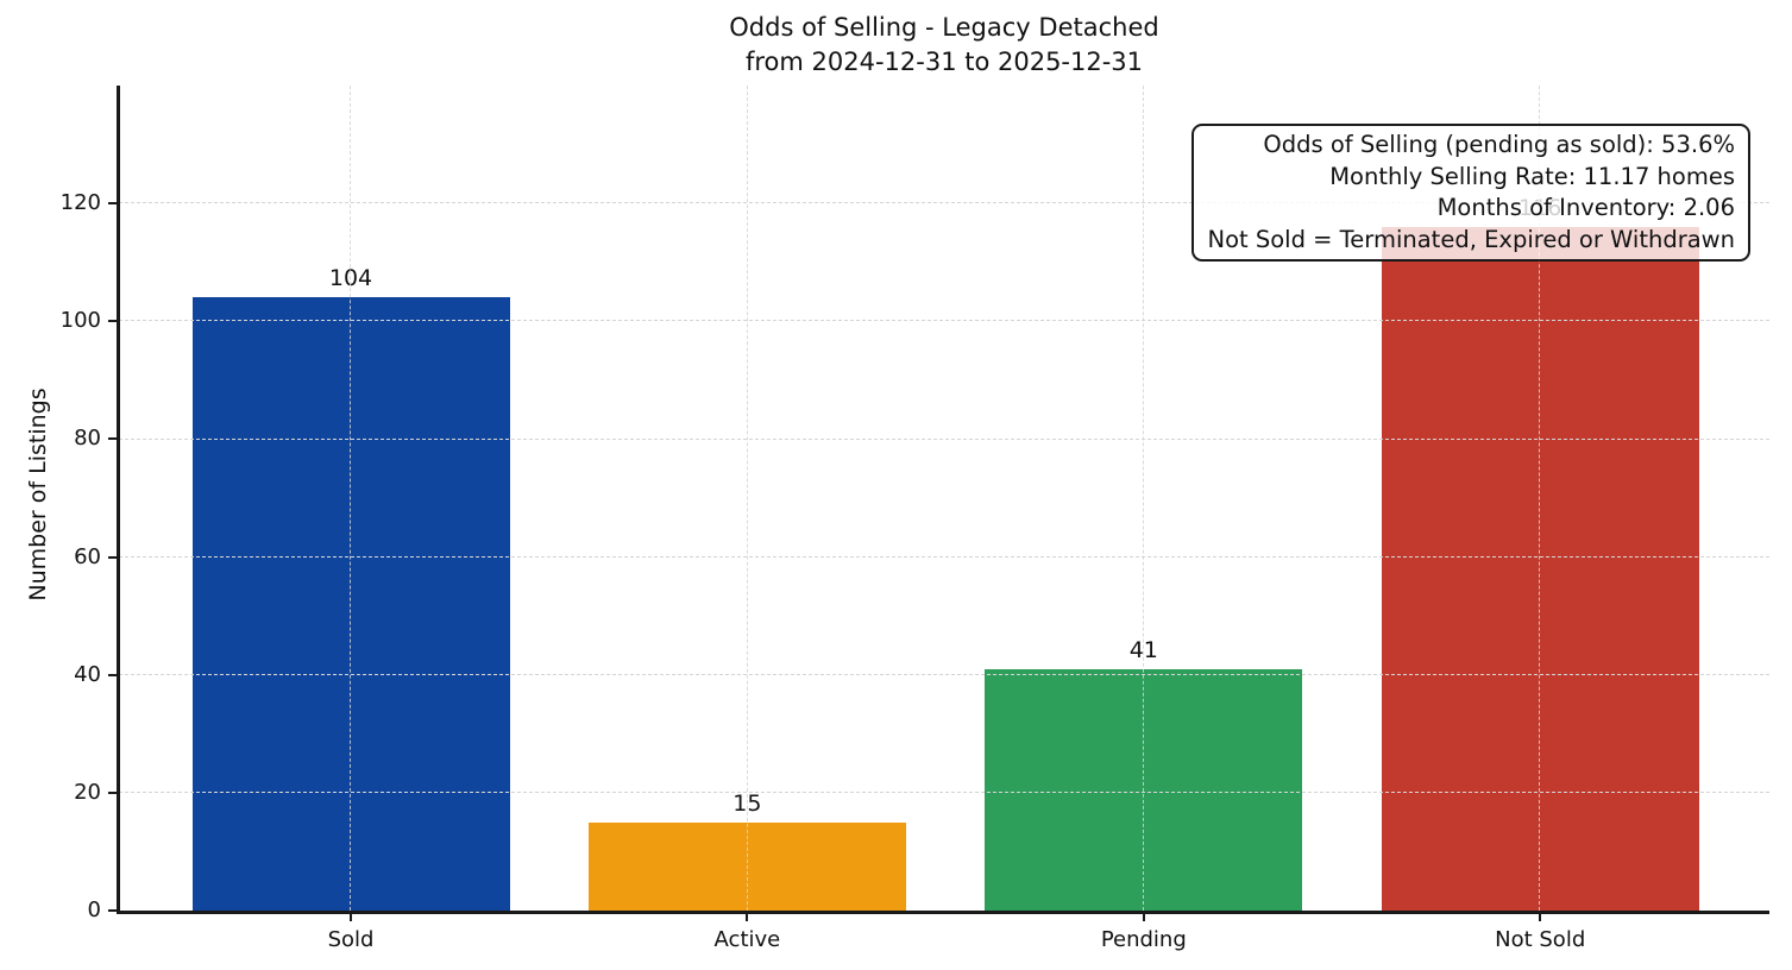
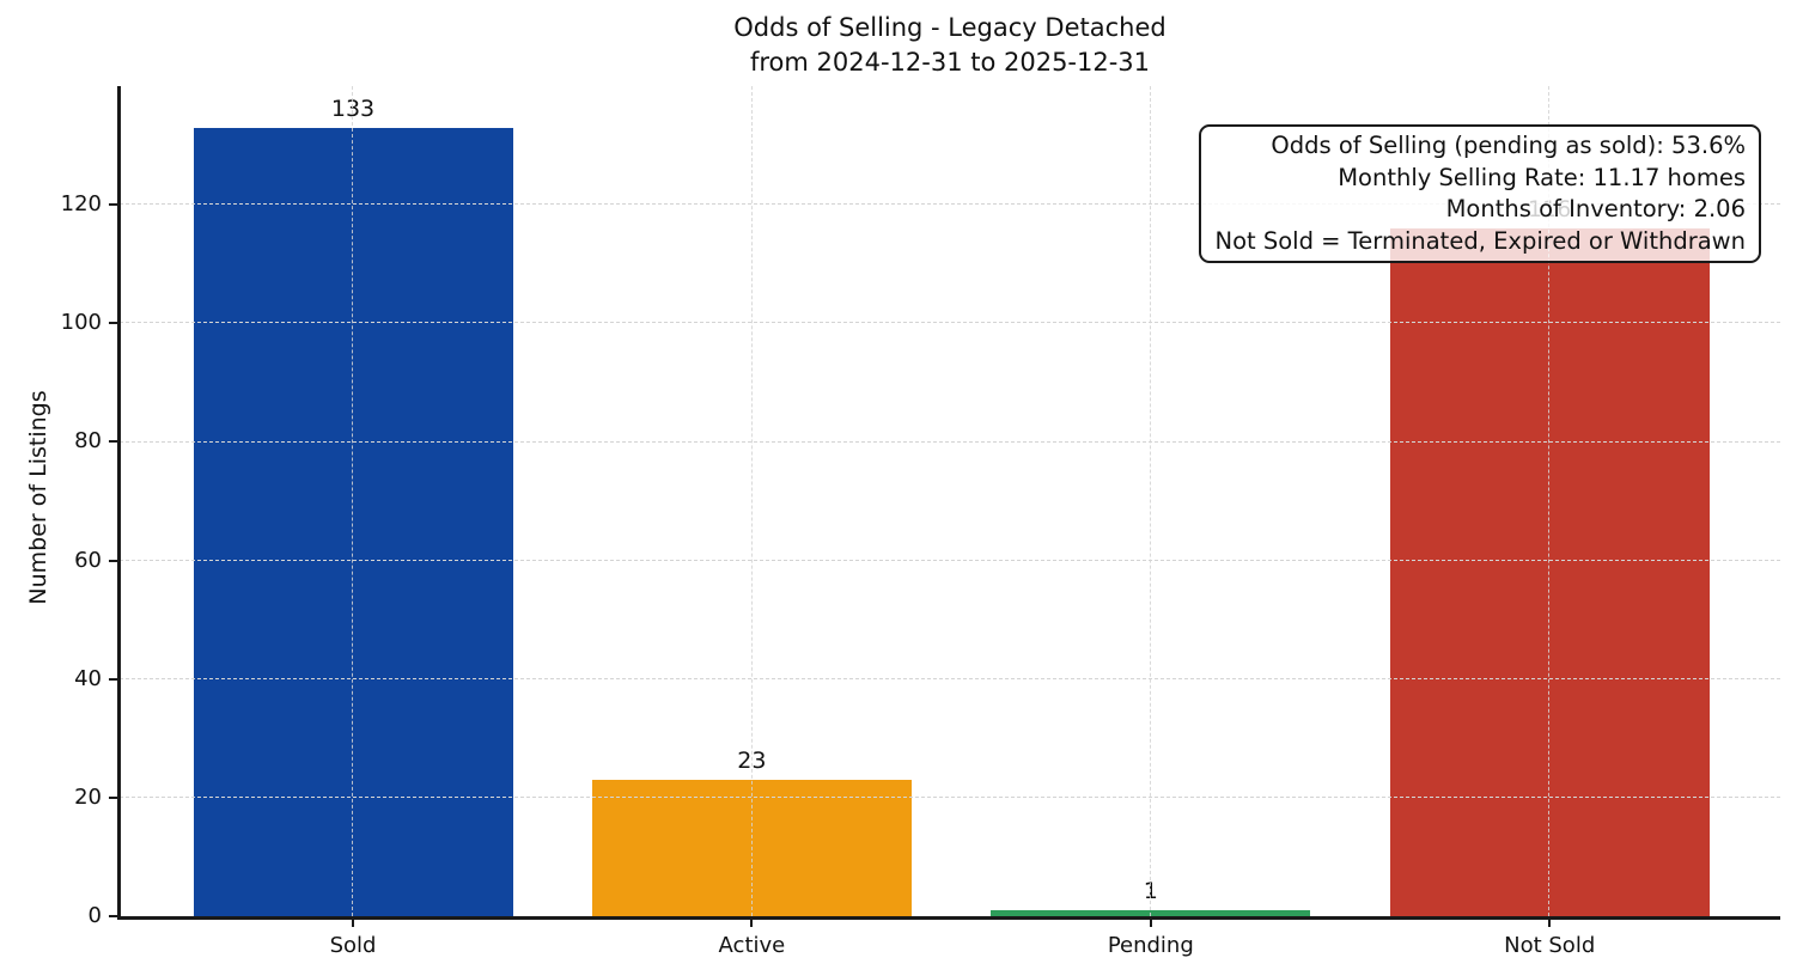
Sold: 104 -> 133
Active: 15 -> 23
Pending: 41 -> 1
